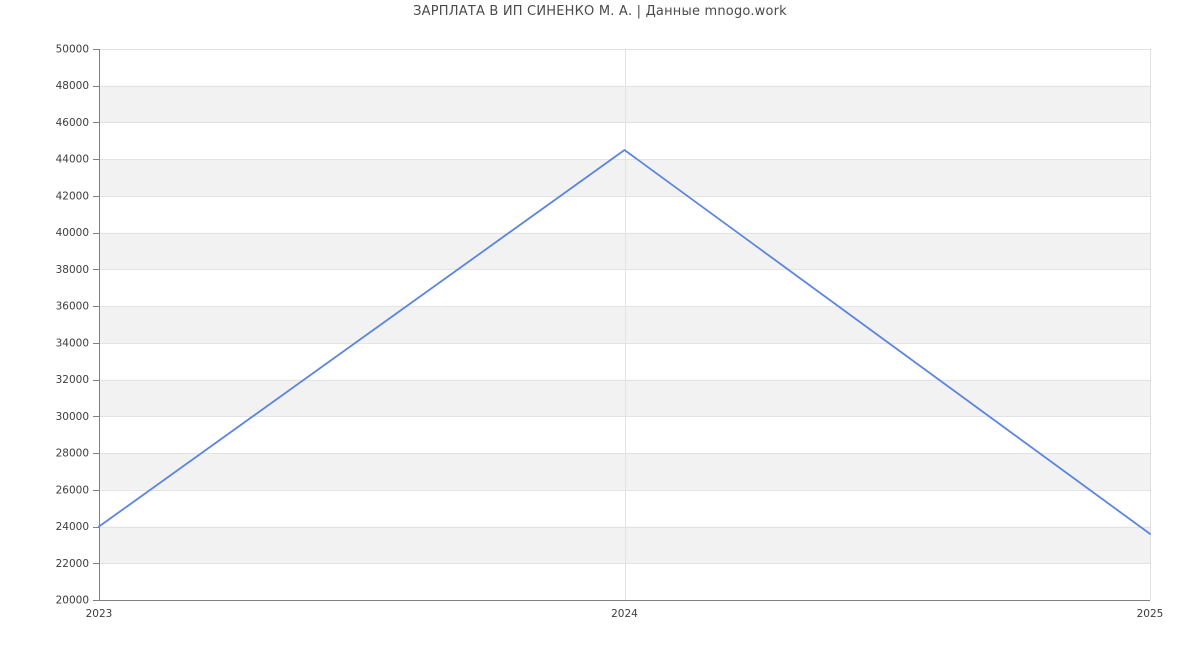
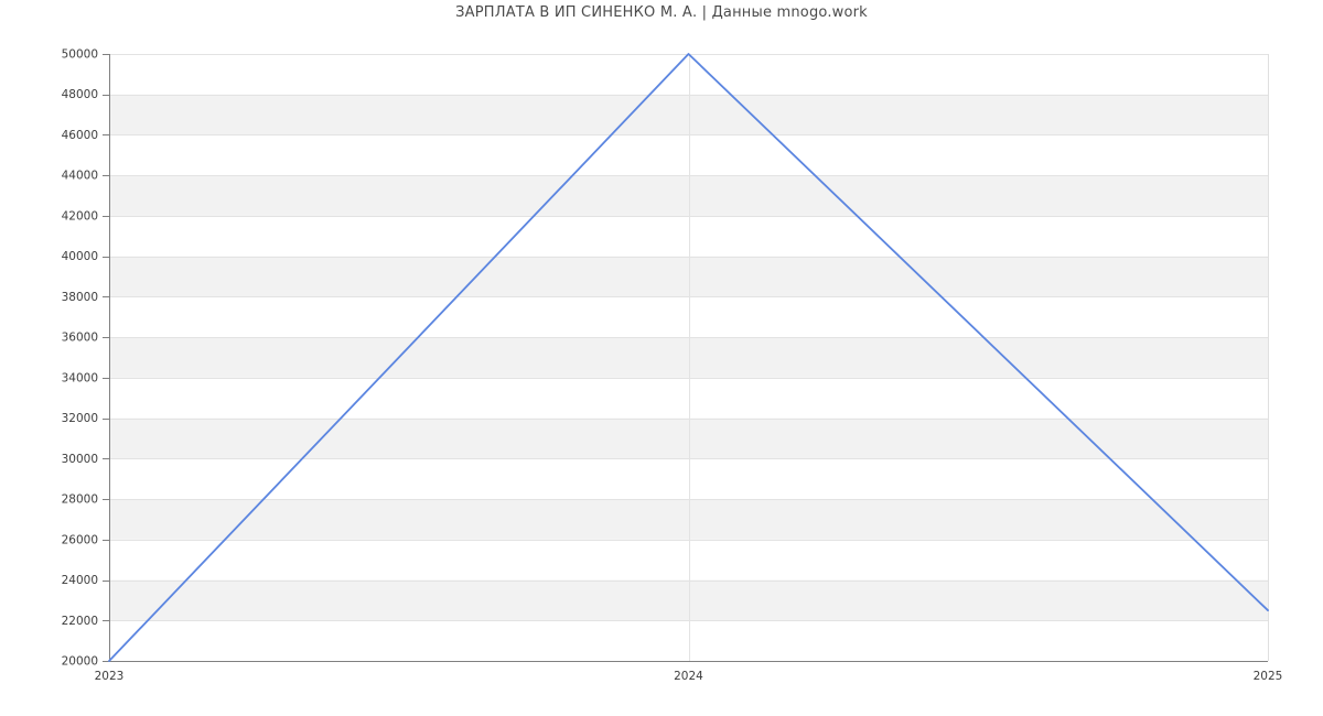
2023: 24000 -> 20000
2024: 44500 -> 50000
2025: 23600 -> 22500
